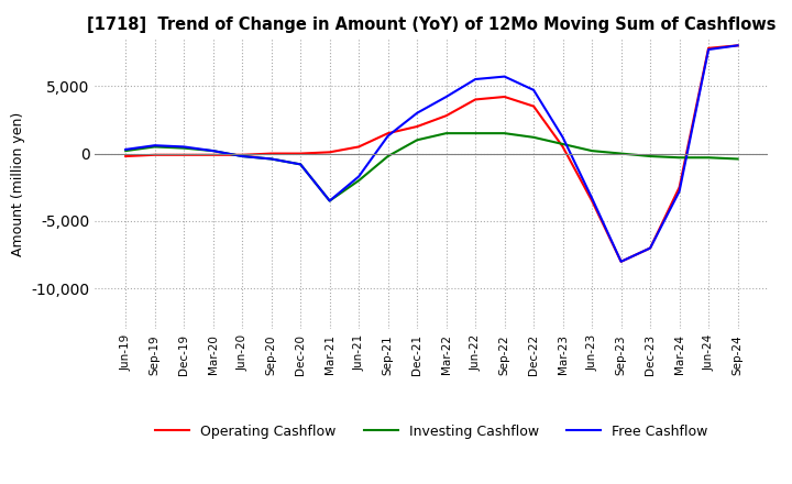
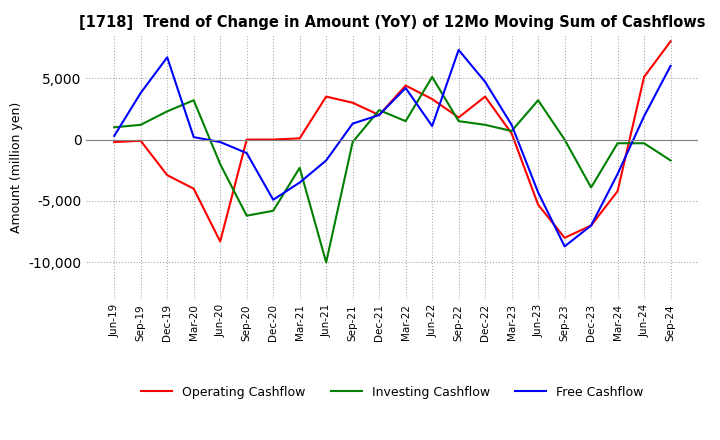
Investing Cashflow/Jun-19: 200 -> 1,000
Investing Cashflow/Sep-19: 500 -> 1,200
Free Cashflow/Sep-19: 600 -> 3,800
Operating Cashflow/Dec-19: -100 -> -2,900
Investing Cashflow/Dec-19: 400 -> 2,300
Free Cashflow/Dec-19: 500 -> 6,700
Operating Cashflow/Mar-20: -100 -> -4,000
Investing Cashflow/Mar-20: 200 -> 3,200
Operating Cashflow/Jun-20: -100 -> -8,300
Investing Cashflow/Jun-20: -200 -> -2,000
Investing Cashflow/Sep-20: -400 -> -6,200
Free Cashflow/Sep-20: -400 -> -1,100
Investing Cashflow/Dec-20: -800 -> -5,800
Free Cashflow/Dec-20: -800 -> -4,900
Investing Cashflow/Mar-21: -3,500 -> -2,300
Operating Cashflow/Jun-21: 500 -> 3,500
Investing Cashflow/Jun-21: -2,000 -> -10,000
Operating Cashflow/Sep-21: 1,500 -> 3,000
Investing Cashflow/Dec-21: 1,000 -> 2,400
Free Cashflow/Dec-21: 3,000 -> 2,000
Operating Cashflow/Mar-22: 2,800 -> 4,400
Operating Cashflow/Jun-22: 4,000 -> 3,300
Investing Cashflow/Jun-22: 1,500 -> 5,100
Free Cashflow/Jun-22: 5,500 -> 1,100
Operating Cashflow/Sep-22: 4,200 -> 1,800
Free Cashflow/Sep-22: 5,700 -> 7,300
Operating Cashflow/Jun-23: -3,500 -> -5,300
Investing Cashflow/Jun-23: 200 -> 3,200
Free Cashflow/Jun-23: -3,300 -> -4,300
Free Cashflow/Sep-23: -8,000 -> -8,700
Investing Cashflow/Dec-23: -200 -> -3,900
Operating Cashflow/Mar-24: -2,500 -> -4,200
Operating Cashflow/Jun-24: 7,800 -> 5,100
Free Cashflow/Jun-24: 7,700 -> 1,900
Investing Cashflow/Sep-24: -400 -> -1,700
Free Cashflow/Sep-24: 8,000 -> 6,000
